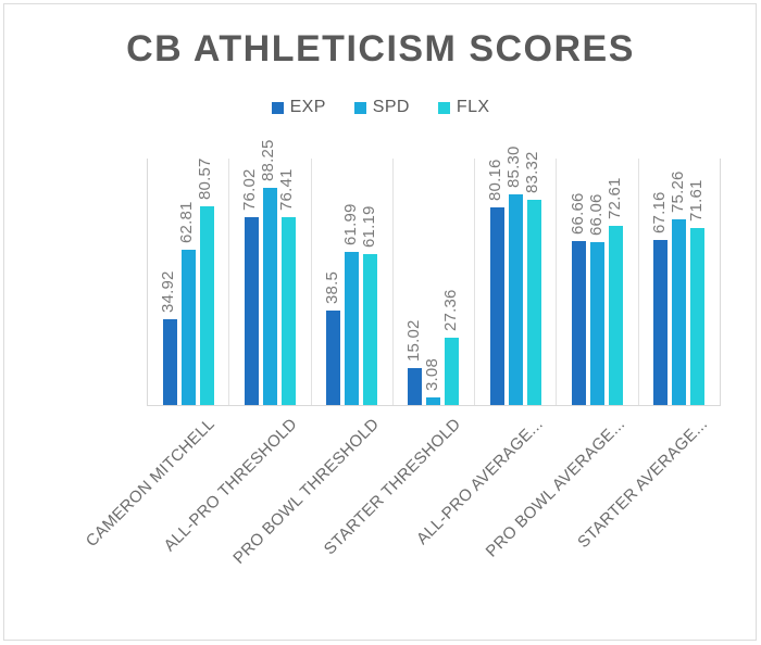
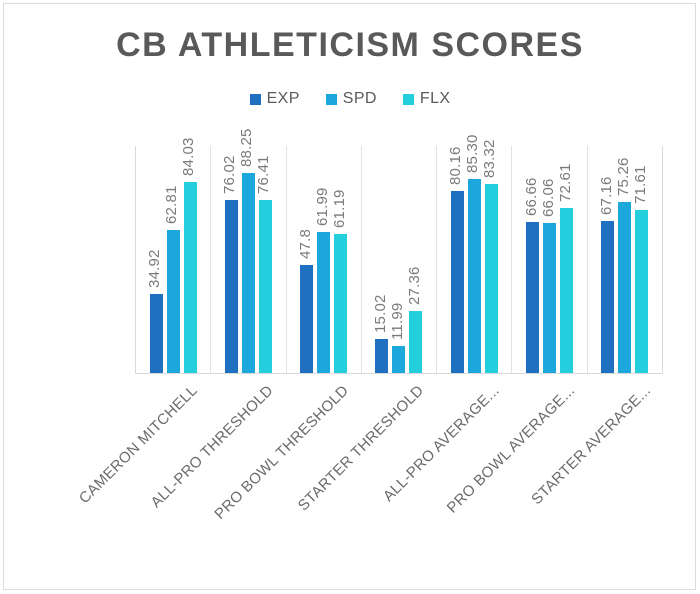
FLX/CAMERON MITCHELL: 80.57 -> 84.03
EXP/PRO BOWL THRESHOLD: 38.5 -> 47.8
SPD/STARTER THRESHOLD: 3.08 -> 11.99
